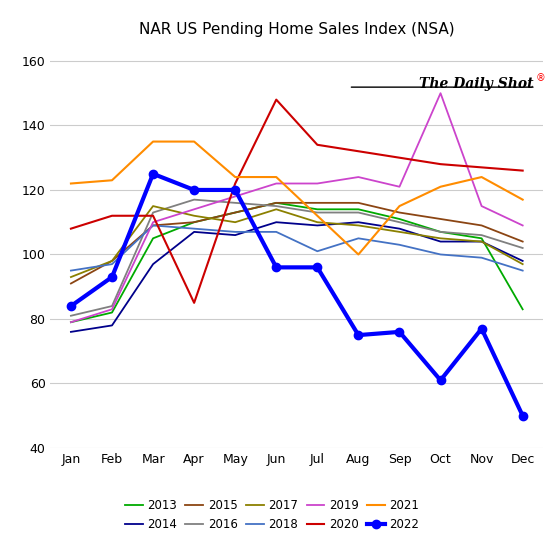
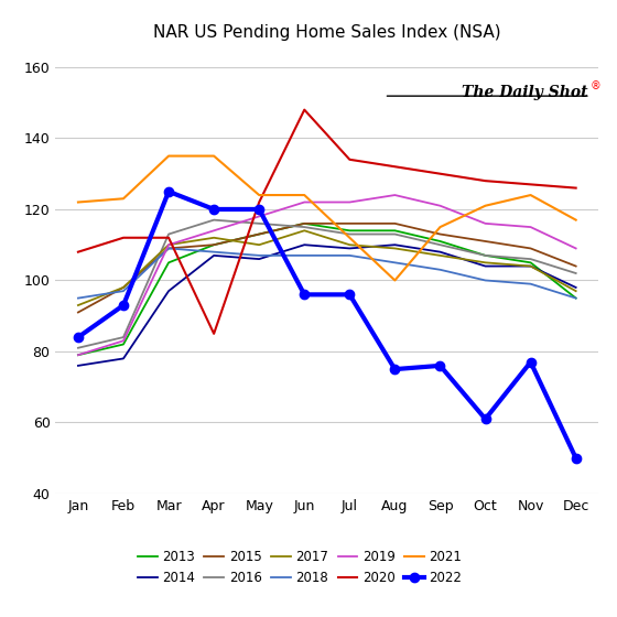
2017/Mar: 115 -> 110
2018/Jul: 101 -> 107
2019/Oct: 150 -> 116
2013/Dec: 83 -> 95
